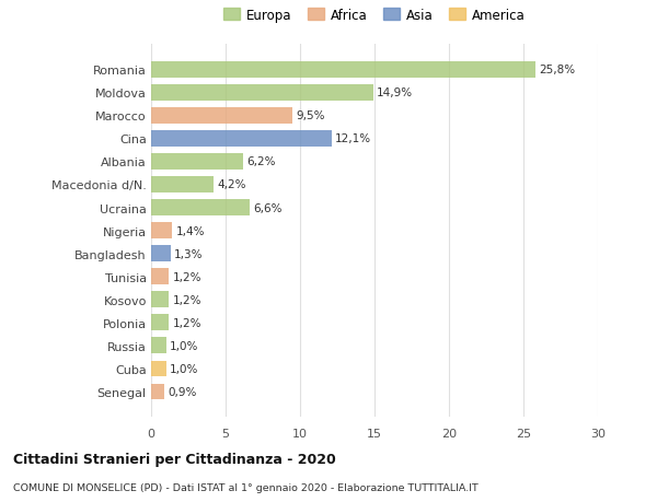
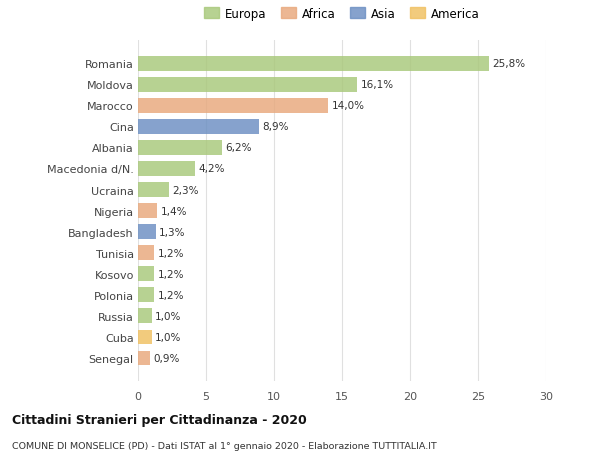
Moldova: 14,9% -> 16,1%
Marocco: 9,5% -> 14,0%
Cina: 12,1% -> 8,9%
Ucraina: 6,6% -> 2,3%
